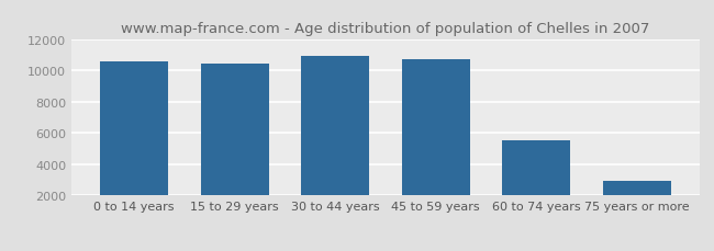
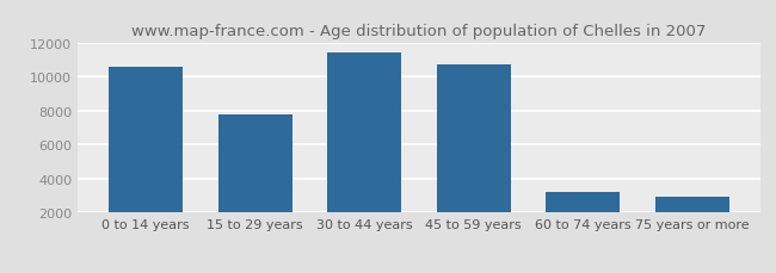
15 to 29 years: 10400 -> 7800
30 to 44 years: 10900 -> 11400
60 to 74 years: 5600 -> 3200
